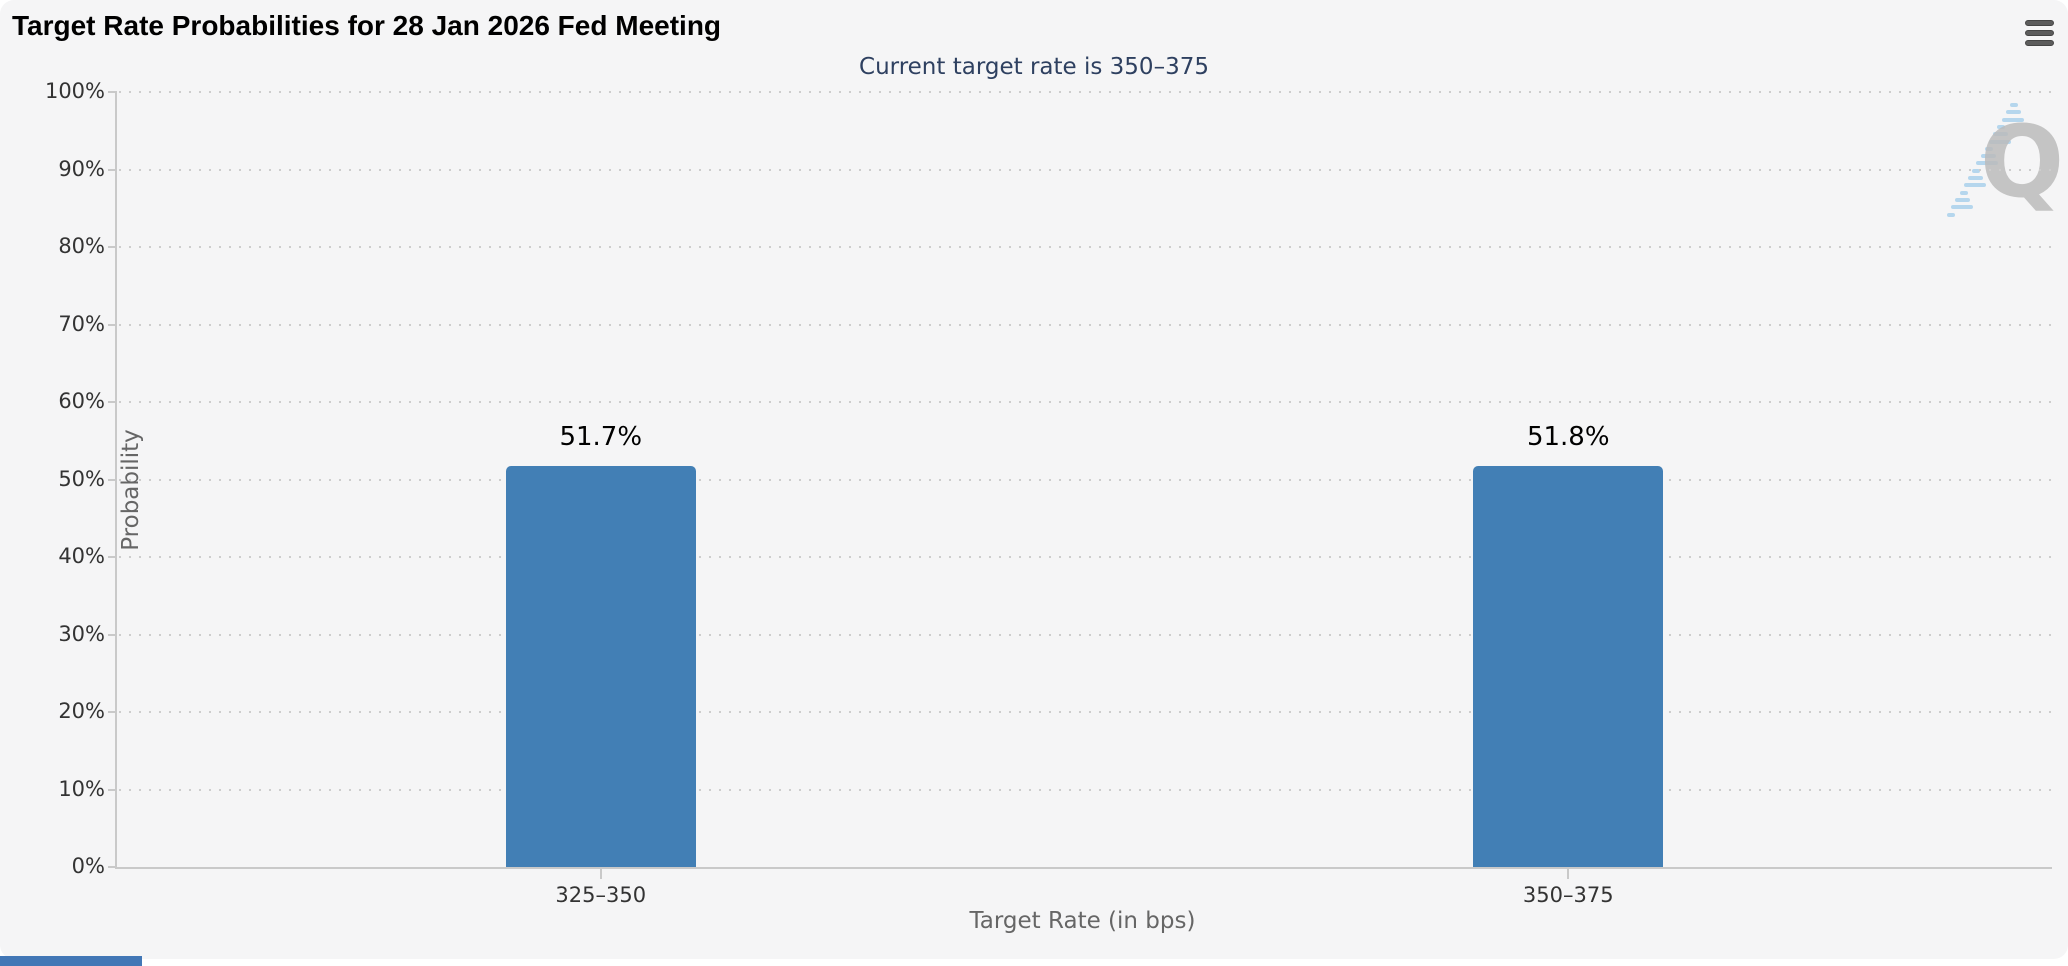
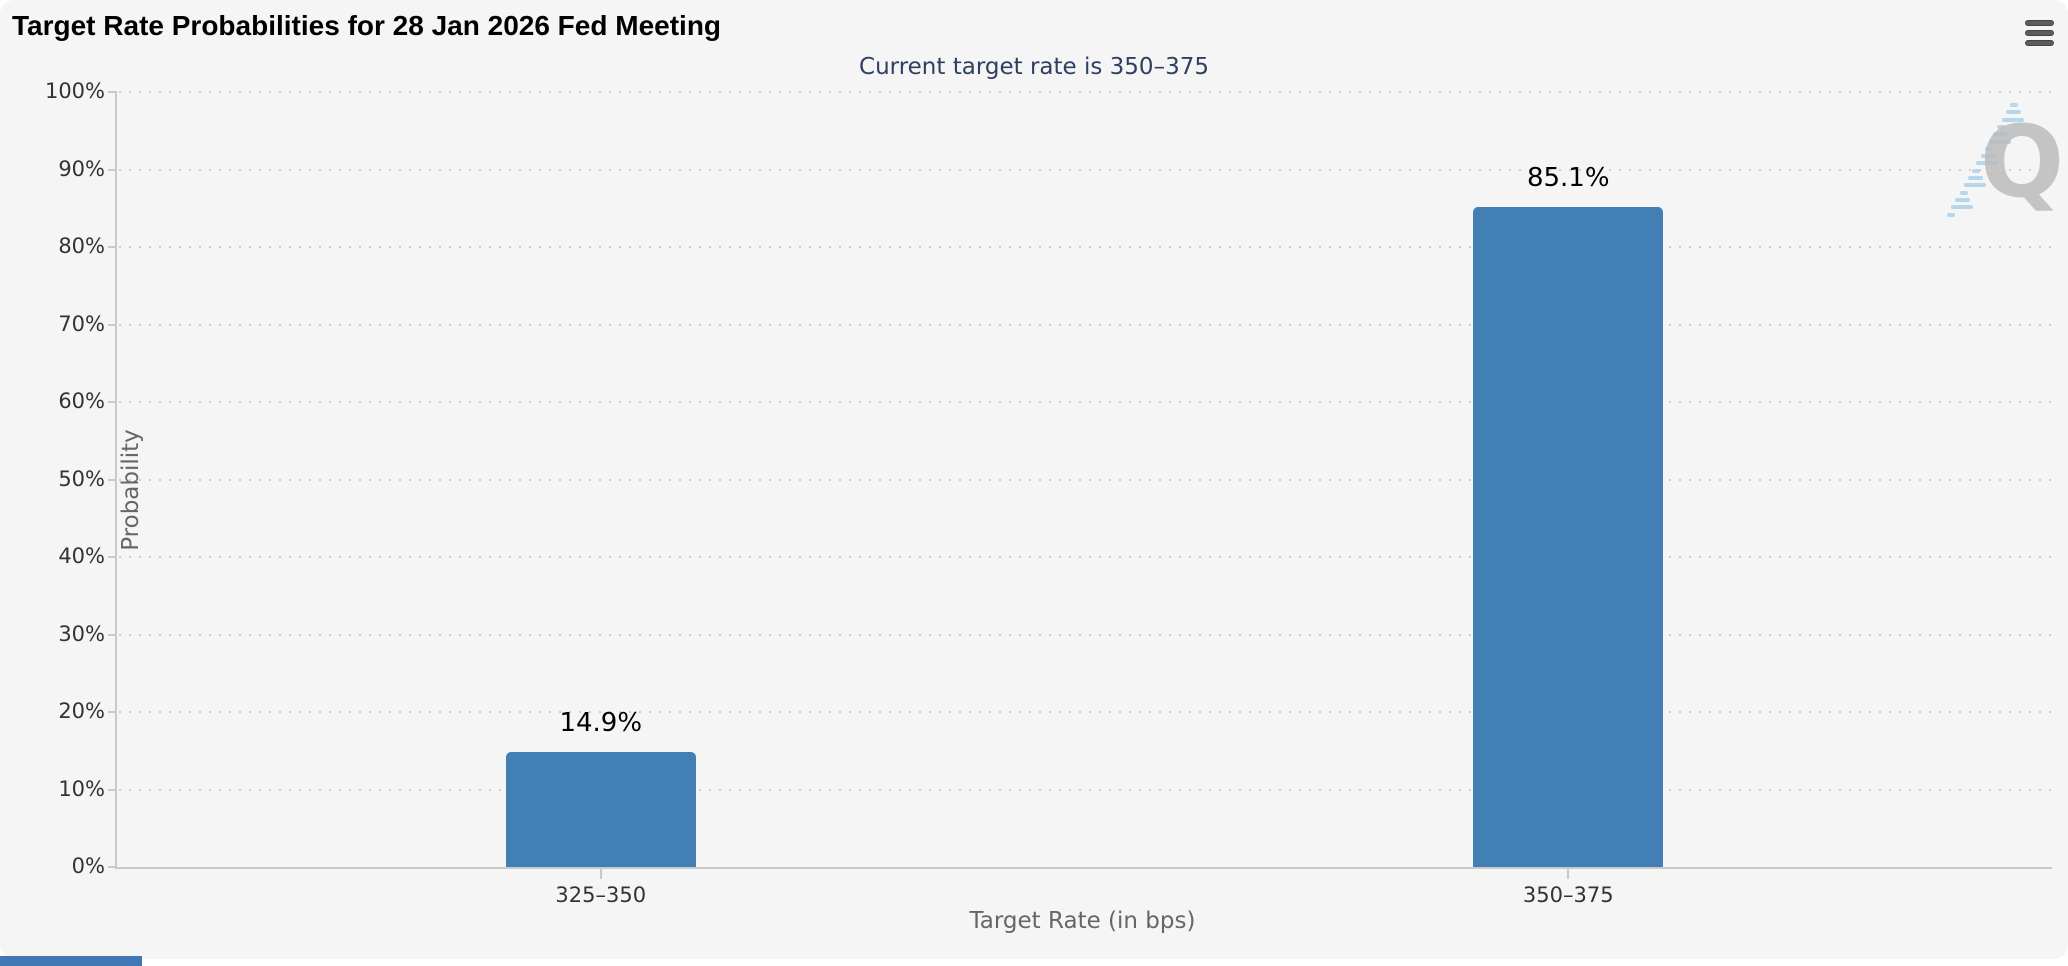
325–350: 51.7% -> 14.9%
350–375: 51.8% -> 85.1%
